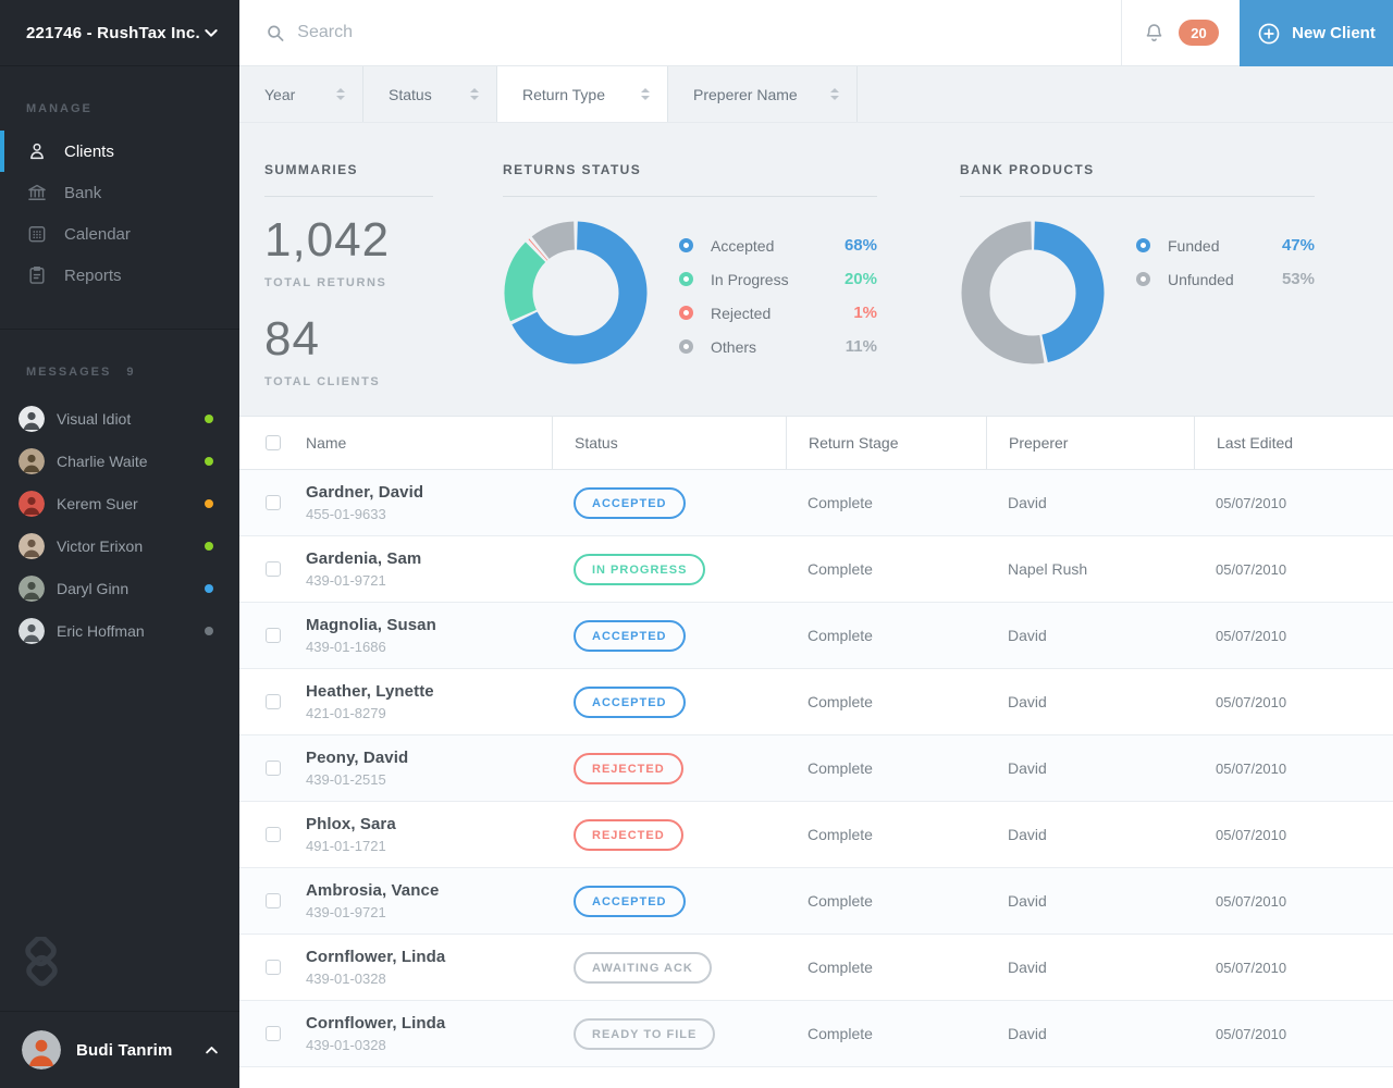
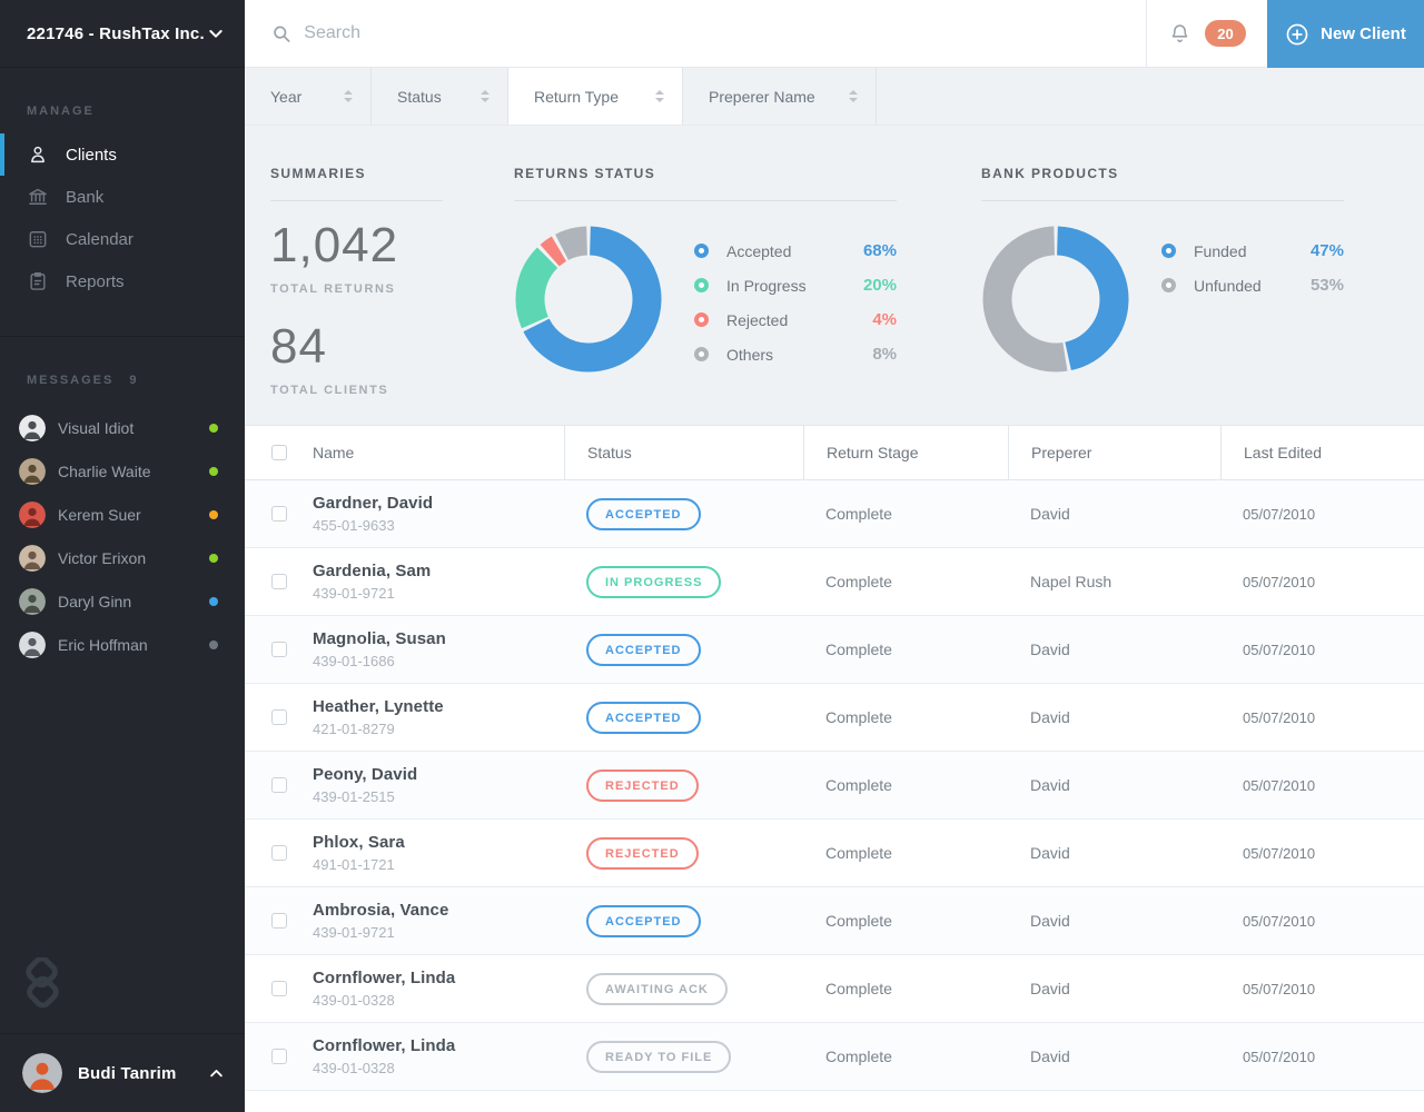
RETURNS STATUS/Rejected: 1% -> 4%
RETURNS STATUS/Others: 11% -> 8%
